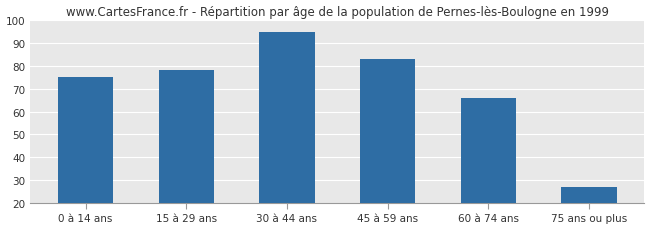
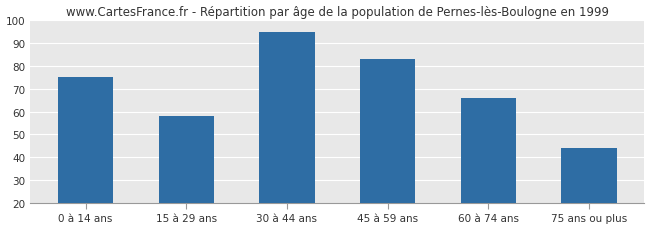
15 à 29 ans: 78 -> 58
75 ans ou plus: 27 -> 44
